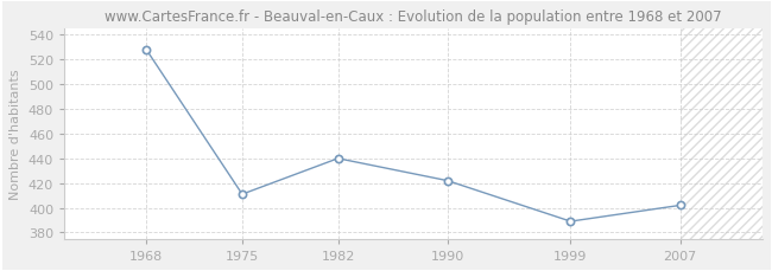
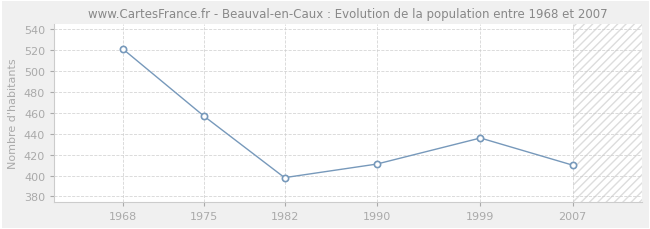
1968: 528 -> 521
1975: 411 -> 457
1982: 440 -> 398
1990: 422 -> 411
1999: 389 -> 436
2007: 402 -> 410
